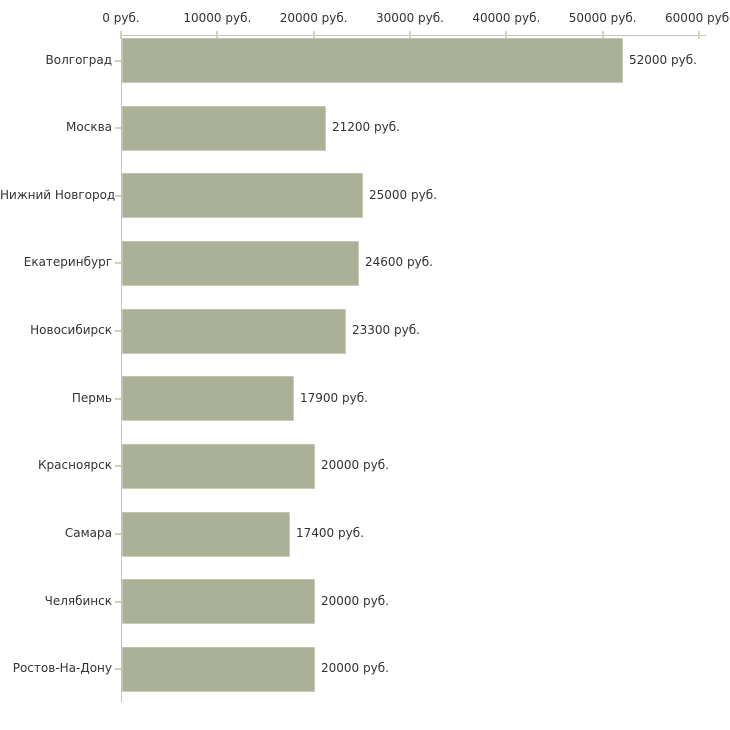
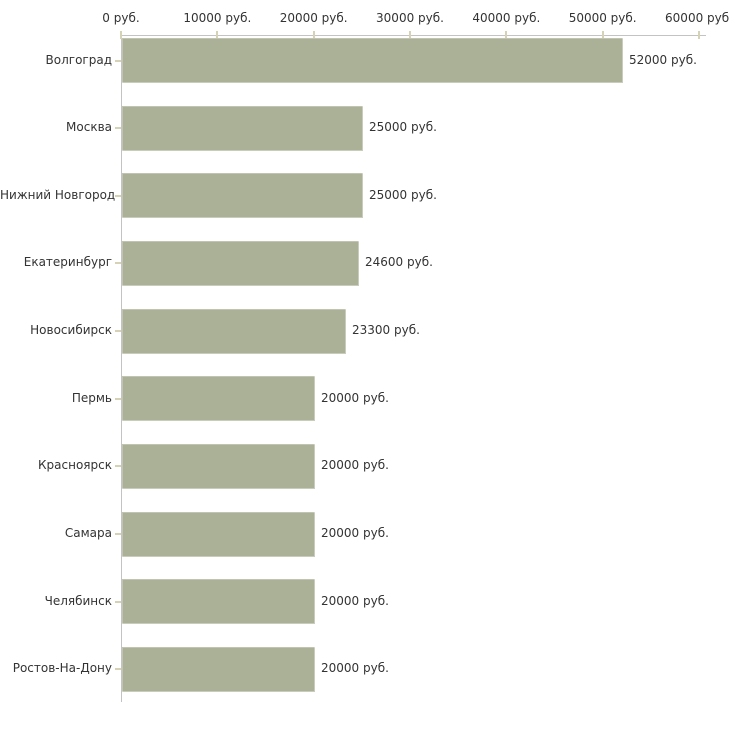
Москва: 21200 -> 25000
Пермь: 17900 -> 20000
Самара: 17400 -> 20000
